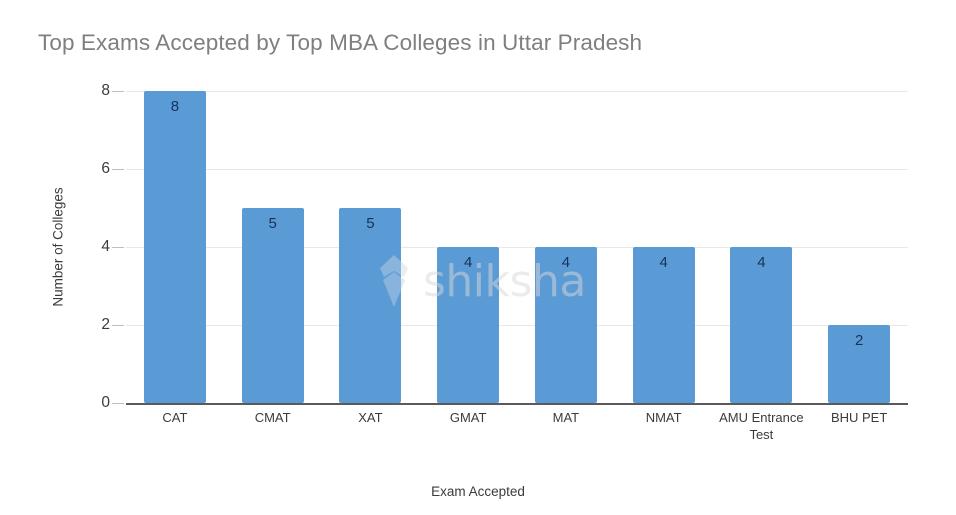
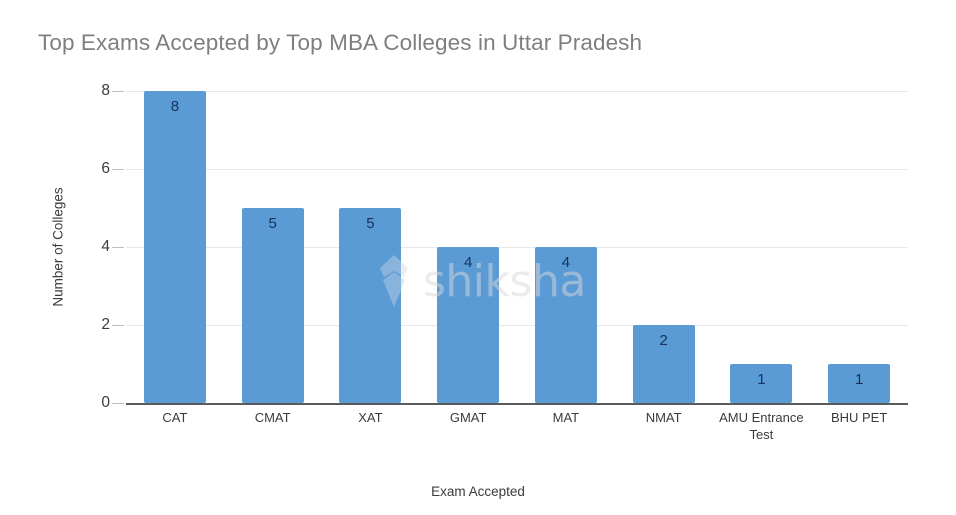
NMAT: 4 -> 2
AMU Entrance Test: 4 -> 1
BHU PET: 2 -> 1
